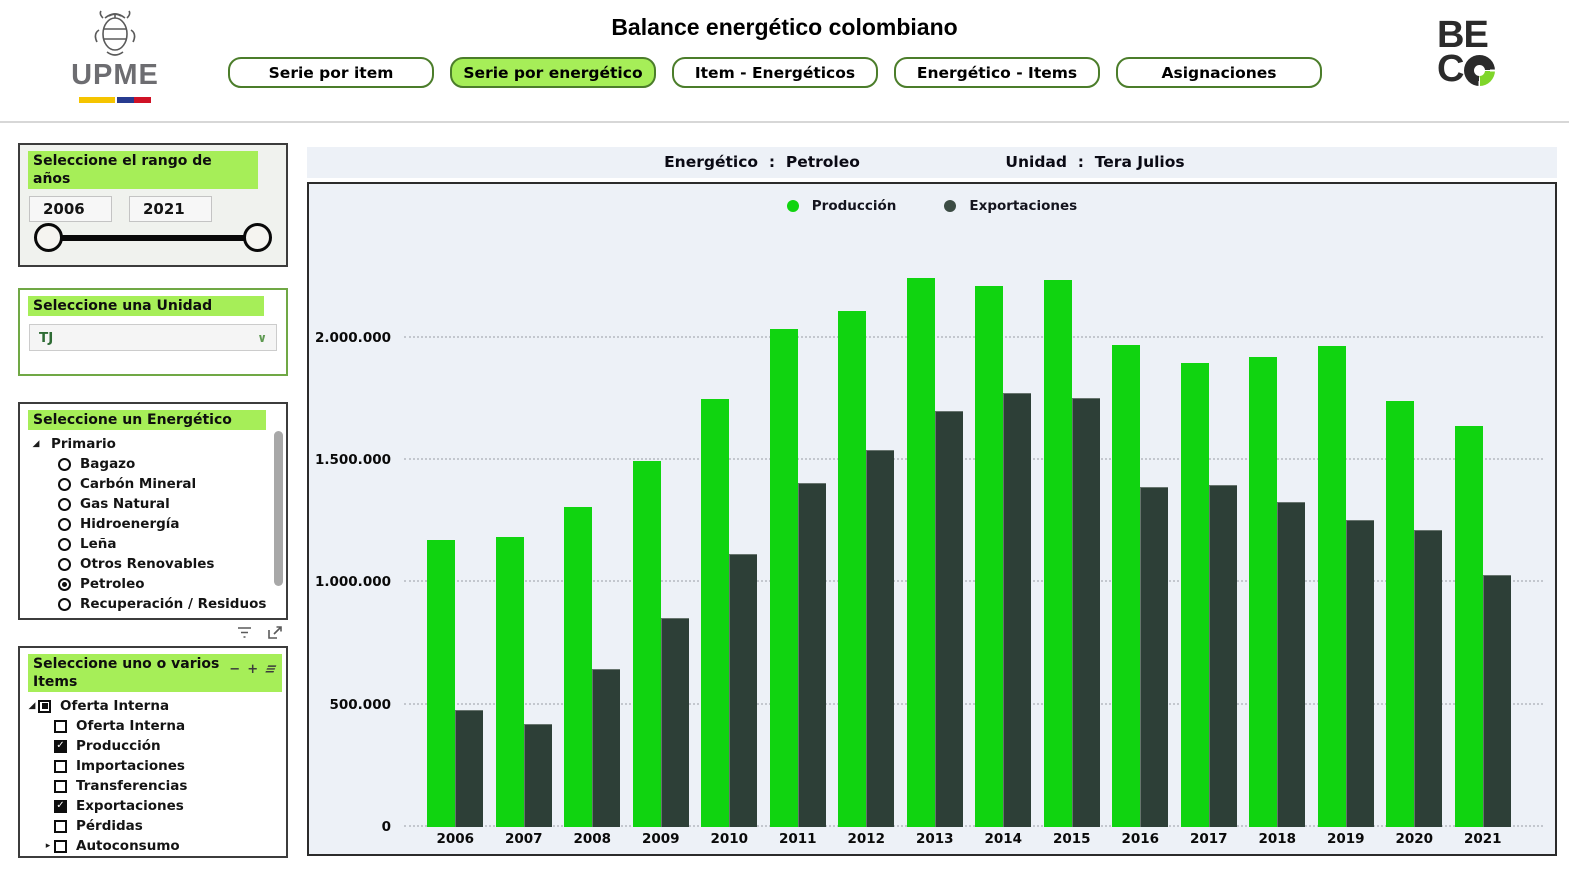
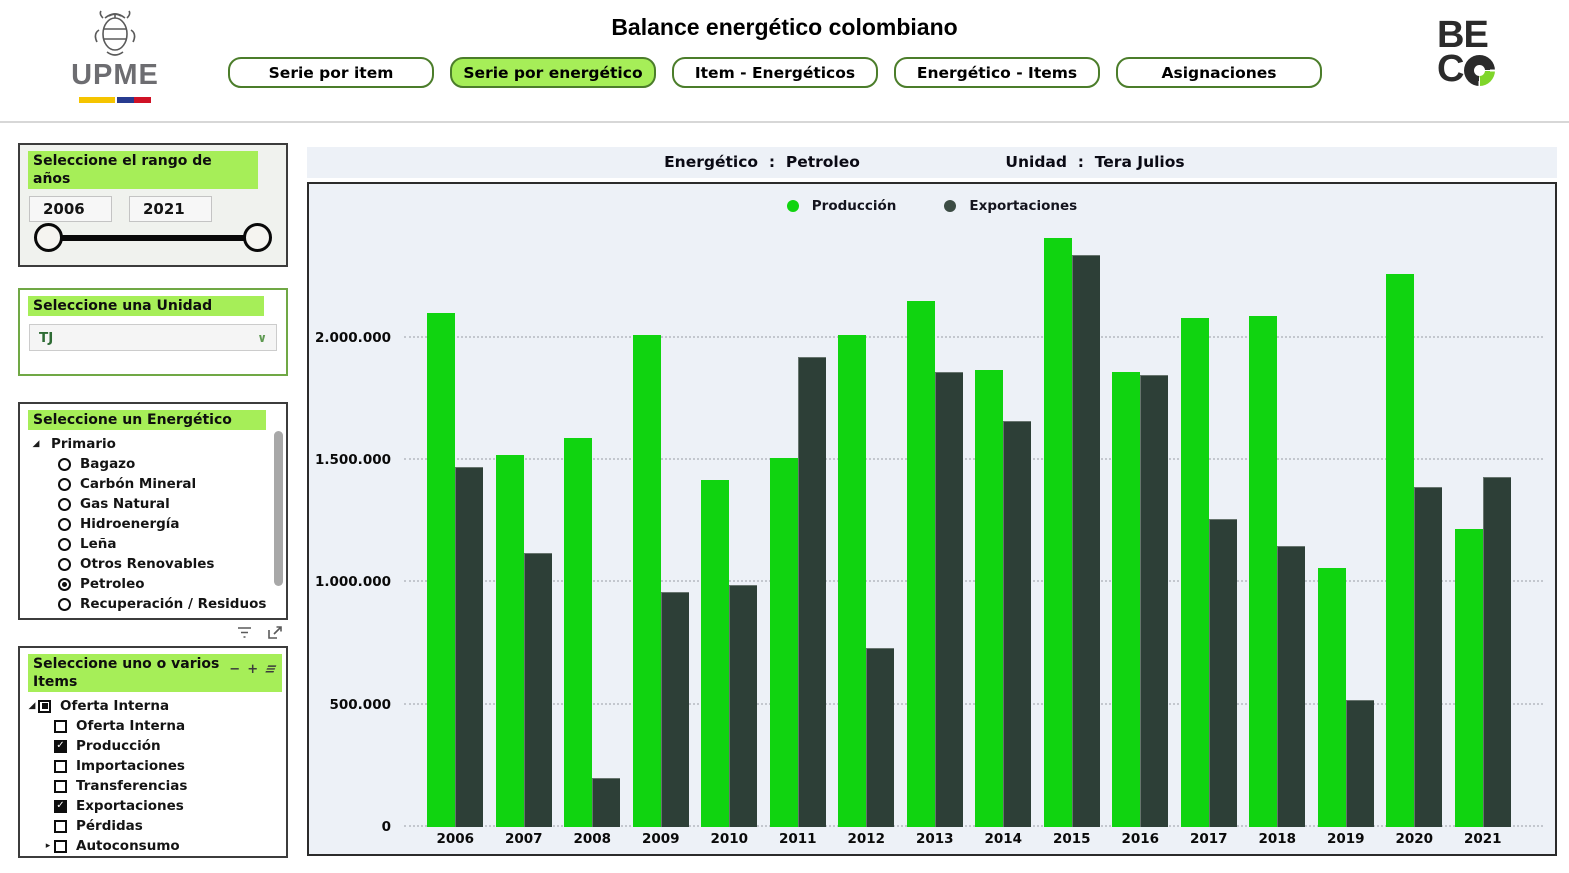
Producción/2006: 1180000 -> 2100000
Exportaciones/2006: 480000 -> 1470000
Producción/2007: 1180000 -> 1520000
Exportaciones/2007: 420000 -> 1120000
Producción/2008: 1310000 -> 1590000
Exportaciones/2008: 640000 -> 200000
Producción/2009: 1500000 -> 2010000
Exportaciones/2009: 860000 -> 960000
Producción/2010: 1750000 -> 1420000
Exportaciones/2010: 1120000 -> 990000
Producción/2011: 2040000 -> 1510000
Exportaciones/2011: 1400000 -> 1920000
Producción/2012: 2110000 -> 2010000
Exportaciones/2012: 1540000 -> 730000
Producción/2013: 2240000 -> 2150000
Exportaciones/2013: 1700000 -> 1860000
Producción/2014: 2210000 -> 1870000
Exportaciones/2014: 1780000 -> 1660000
Producción/2015: 2240000 -> 2410000
Exportaciones/2015: 1760000 -> 2340000
Producción/2016: 1970000 -> 1860000
Exportaciones/2016: 1390000 -> 1850000
Producción/2017: 1900000 -> 2080000
Exportaciones/2017: 1400000 -> 1260000
Producción/2018: 1920000 -> 2090000
Exportaciones/2018: 1330000 -> 1150000
Producción/2019: 1960000 -> 1060000
Exportaciones/2019: 1260000 -> 520000
Producción/2020: 1740000 -> 2260000
Exportaciones/2020: 1220000 -> 1390000
Producción/2021: 1640000 -> 1220000
Exportaciones/2021: 1030000 -> 1430000
